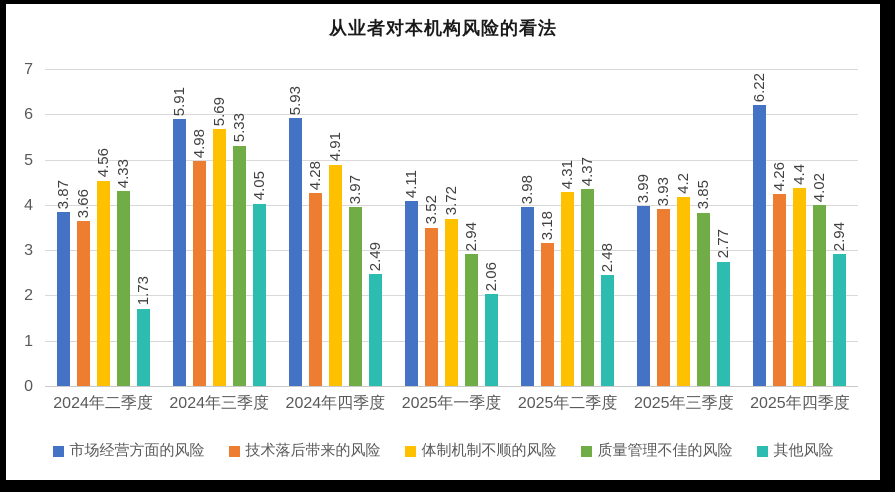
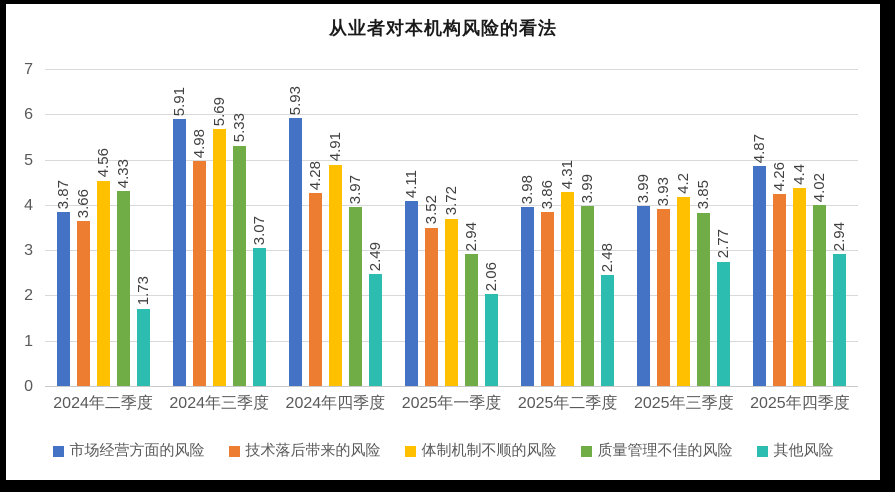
其他风险/2024年三季度: 4.05 -> 3.07
技术落后带来的风险/2025年二季度: 3.18 -> 3.86
质量管理不佳的风险/2025年二季度: 4.37 -> 3.99
市场经营方面的风险/2025年四季度: 6.22 -> 4.87
